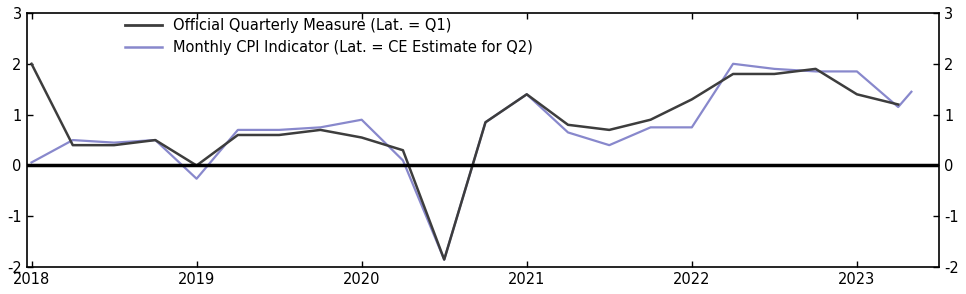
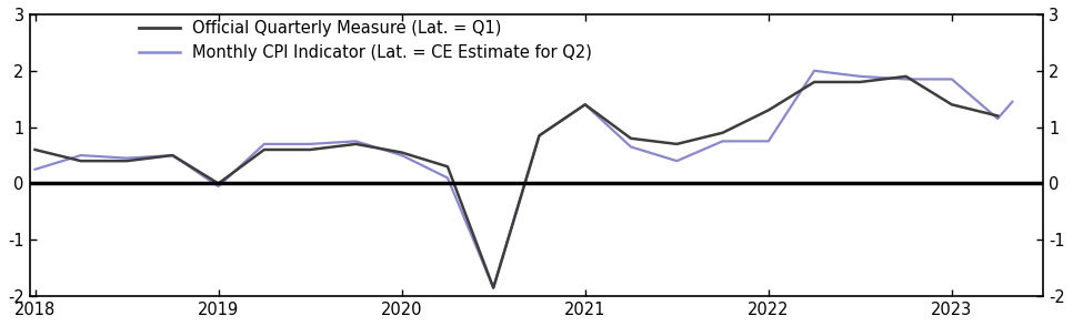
Official Quarterly Measure (Lat. = Q1)/2018: 2.00 -> 0.60
Monthly CPI Indicator (Lat. = CE Estimate for Q2)/2018: 0.06 -> 0.25
Monthly CPI Indicator (Lat. = CE Estimate for Q2)/2019: -0.26 -> -0.05
Monthly CPI Indicator (Lat. = CE Estimate for Q2)/2020: 0.90 -> 0.50
